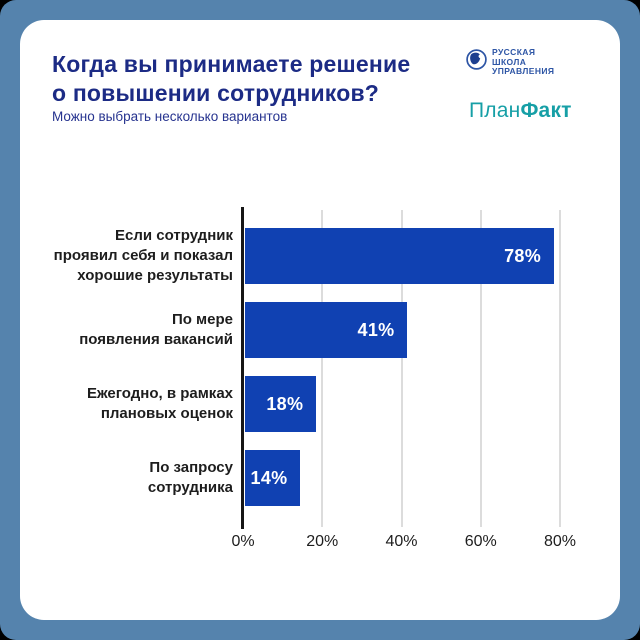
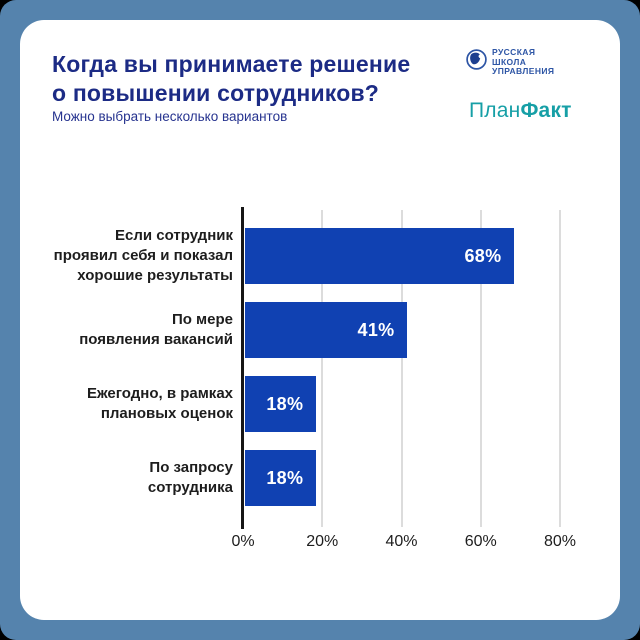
Если сотрудник проявил себя и показал хорошие результаты: 78% -> 68%
По запросу сотрудника: 14% -> 18%
